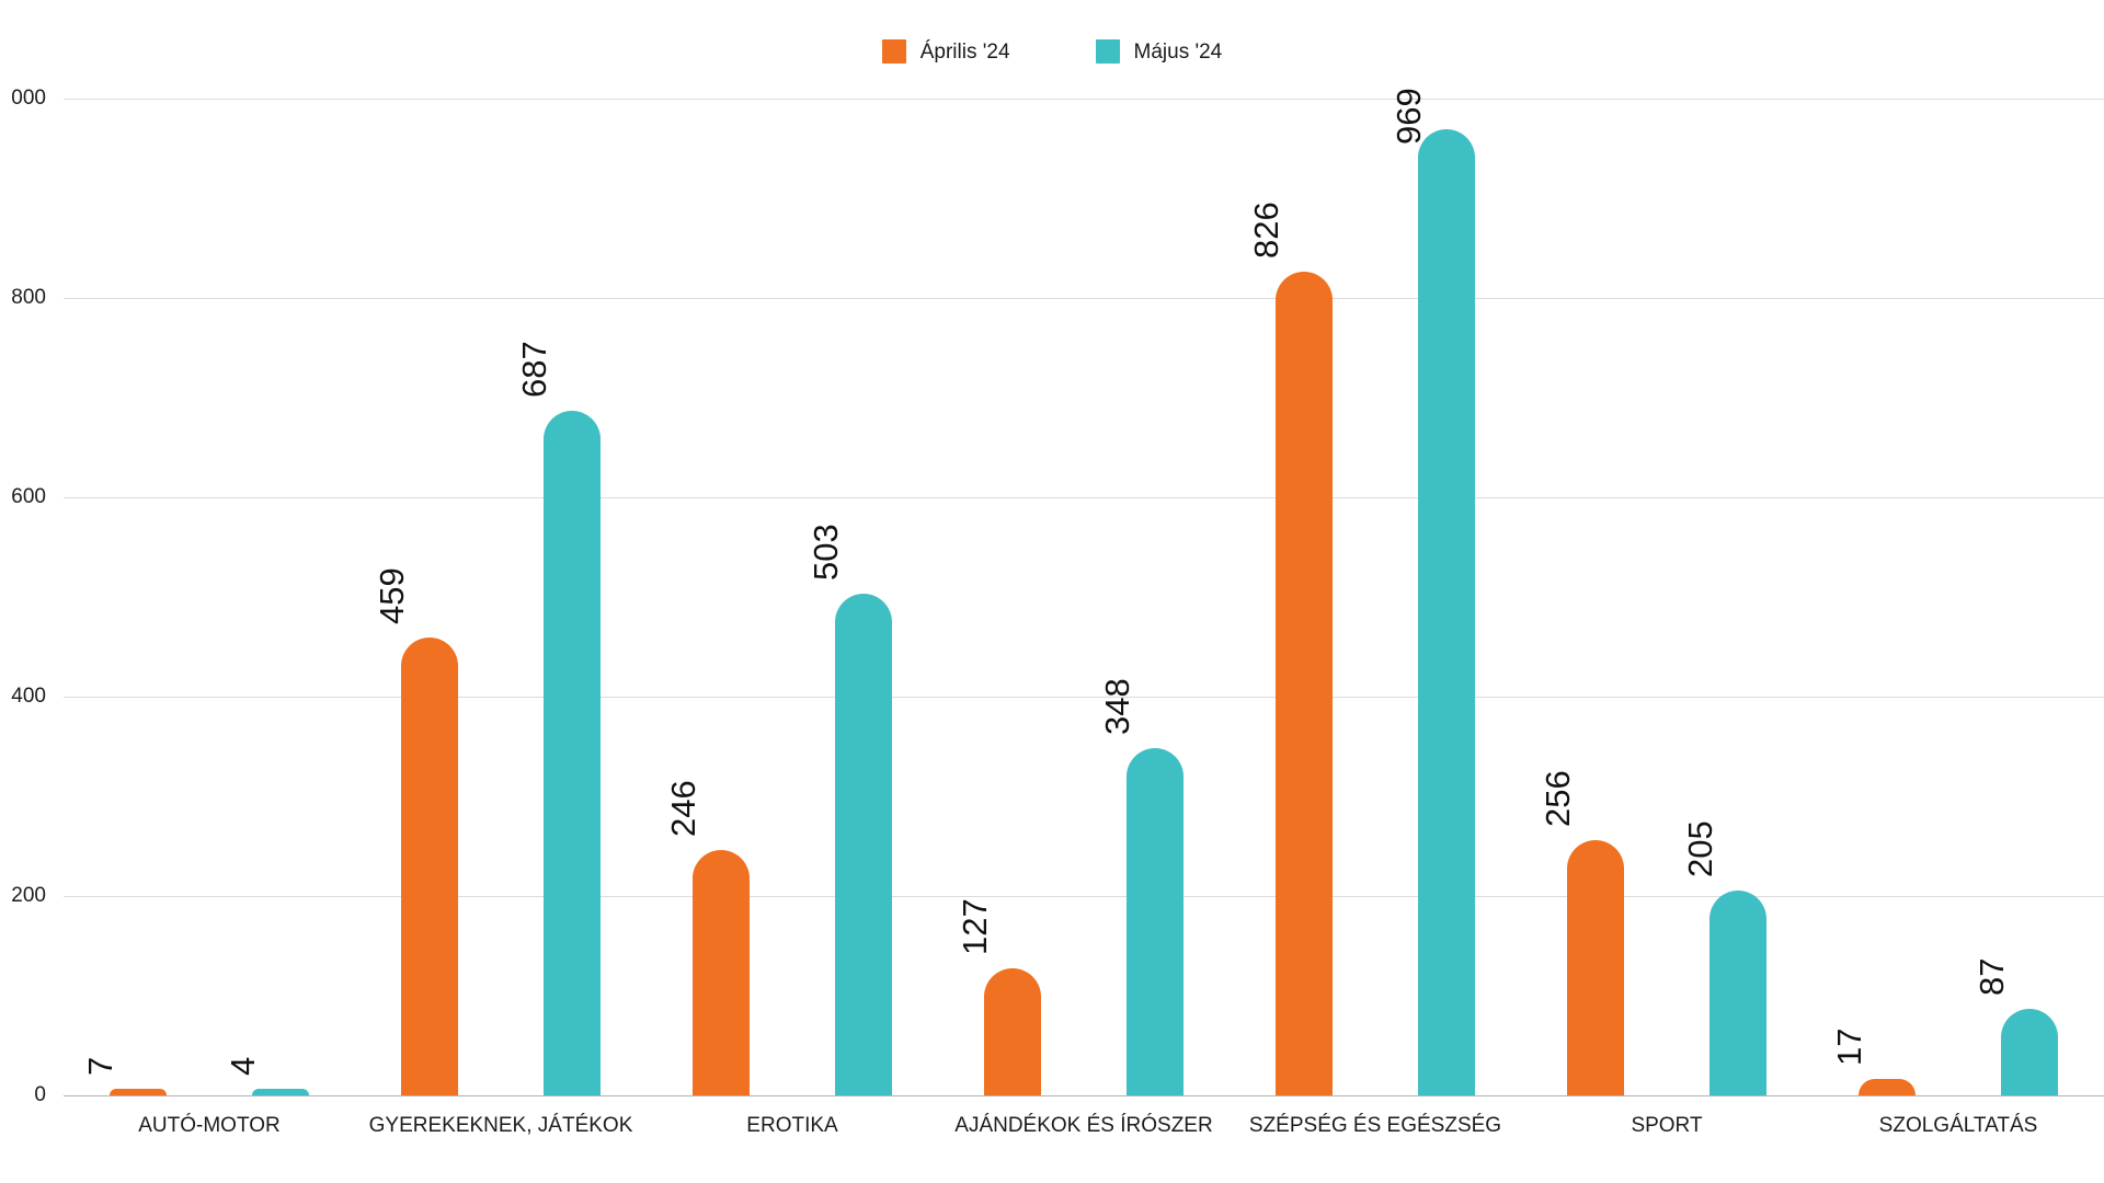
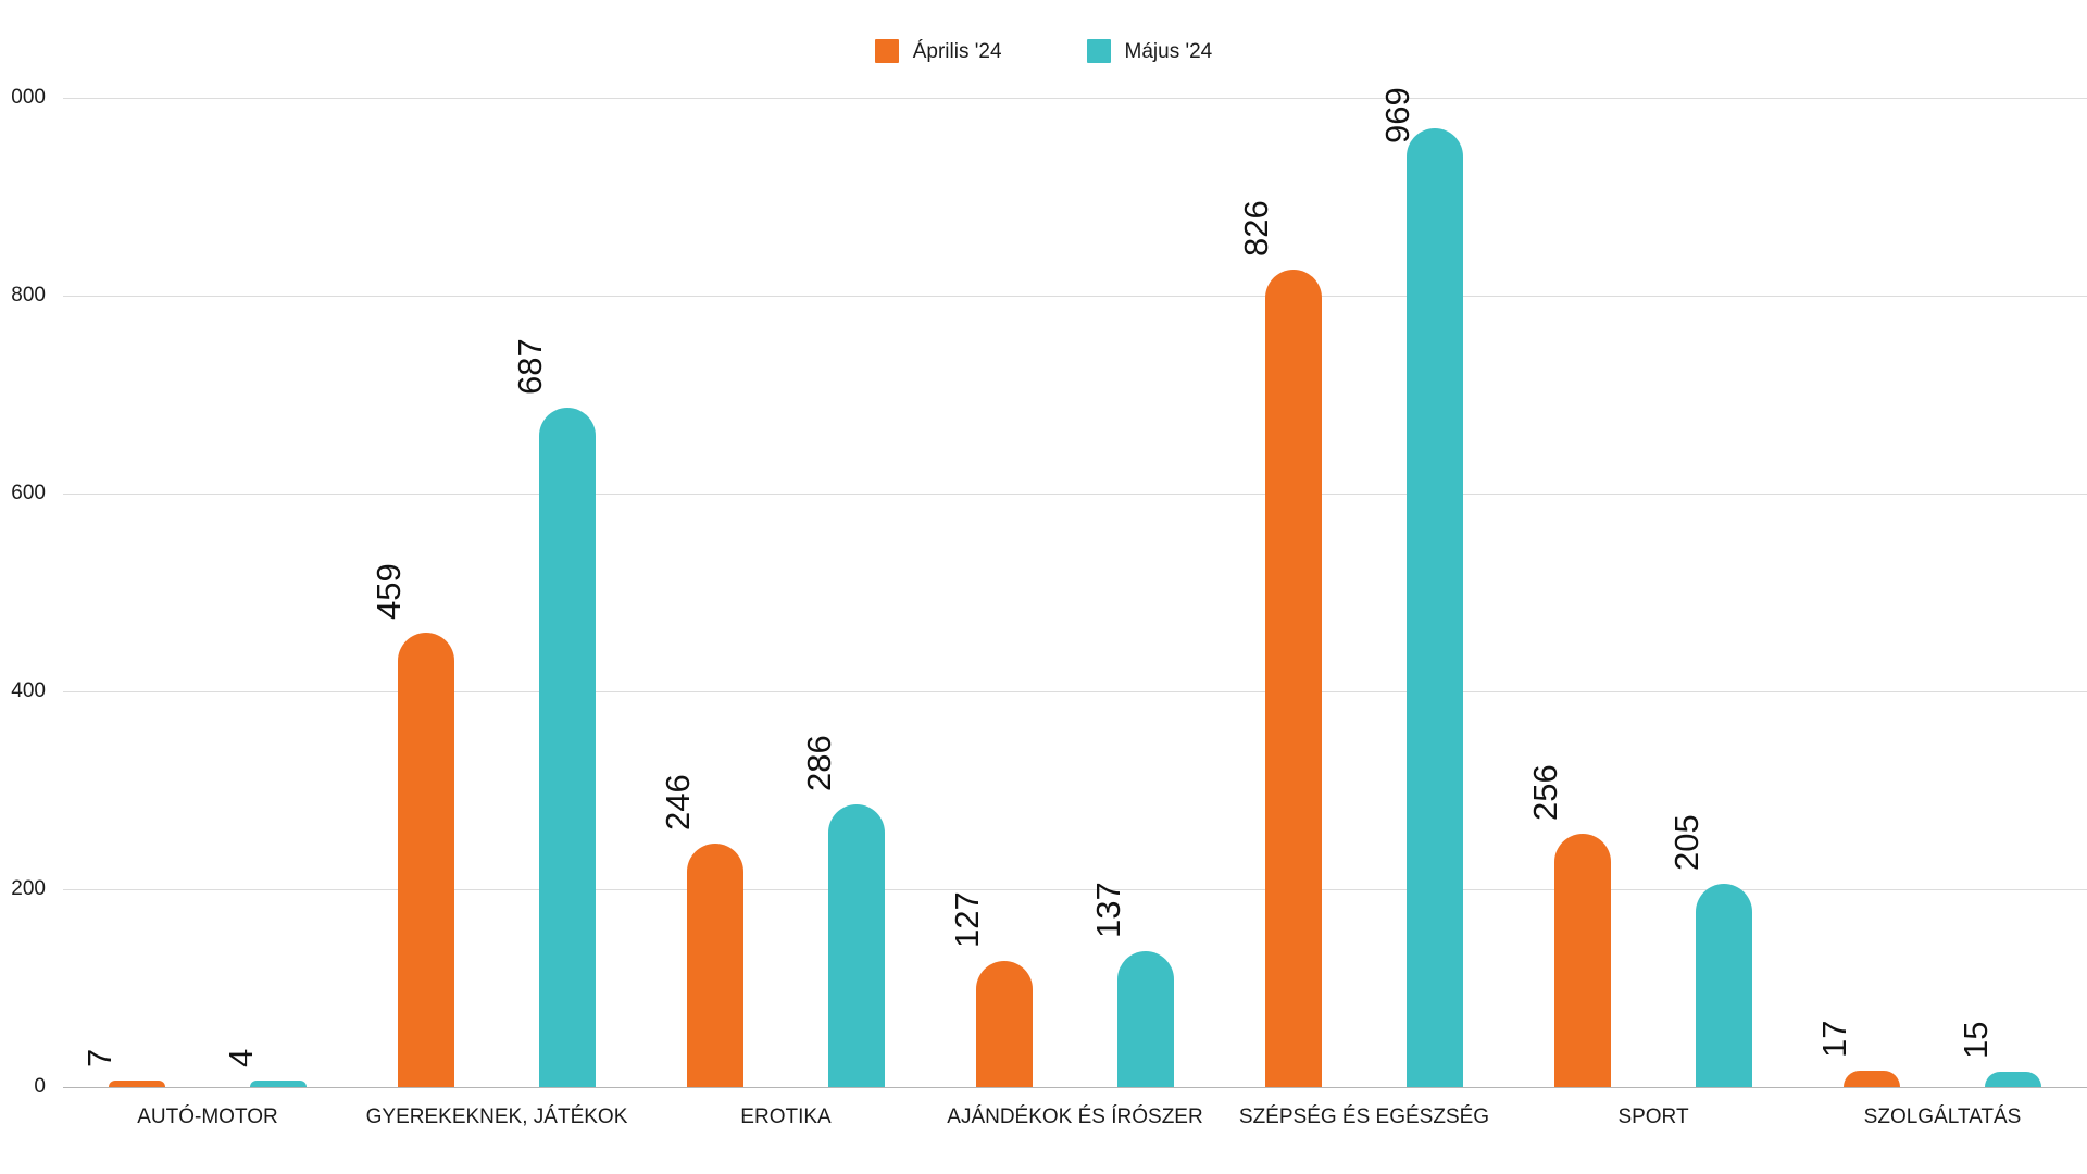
Május '24/EROTIKA: 503 -> 286
Május '24/AJÁNDÉKOK ÉS ÍRÓSZER: 348 -> 137
Május '24/SZOLGÁLTATÁS: 87 -> 15
